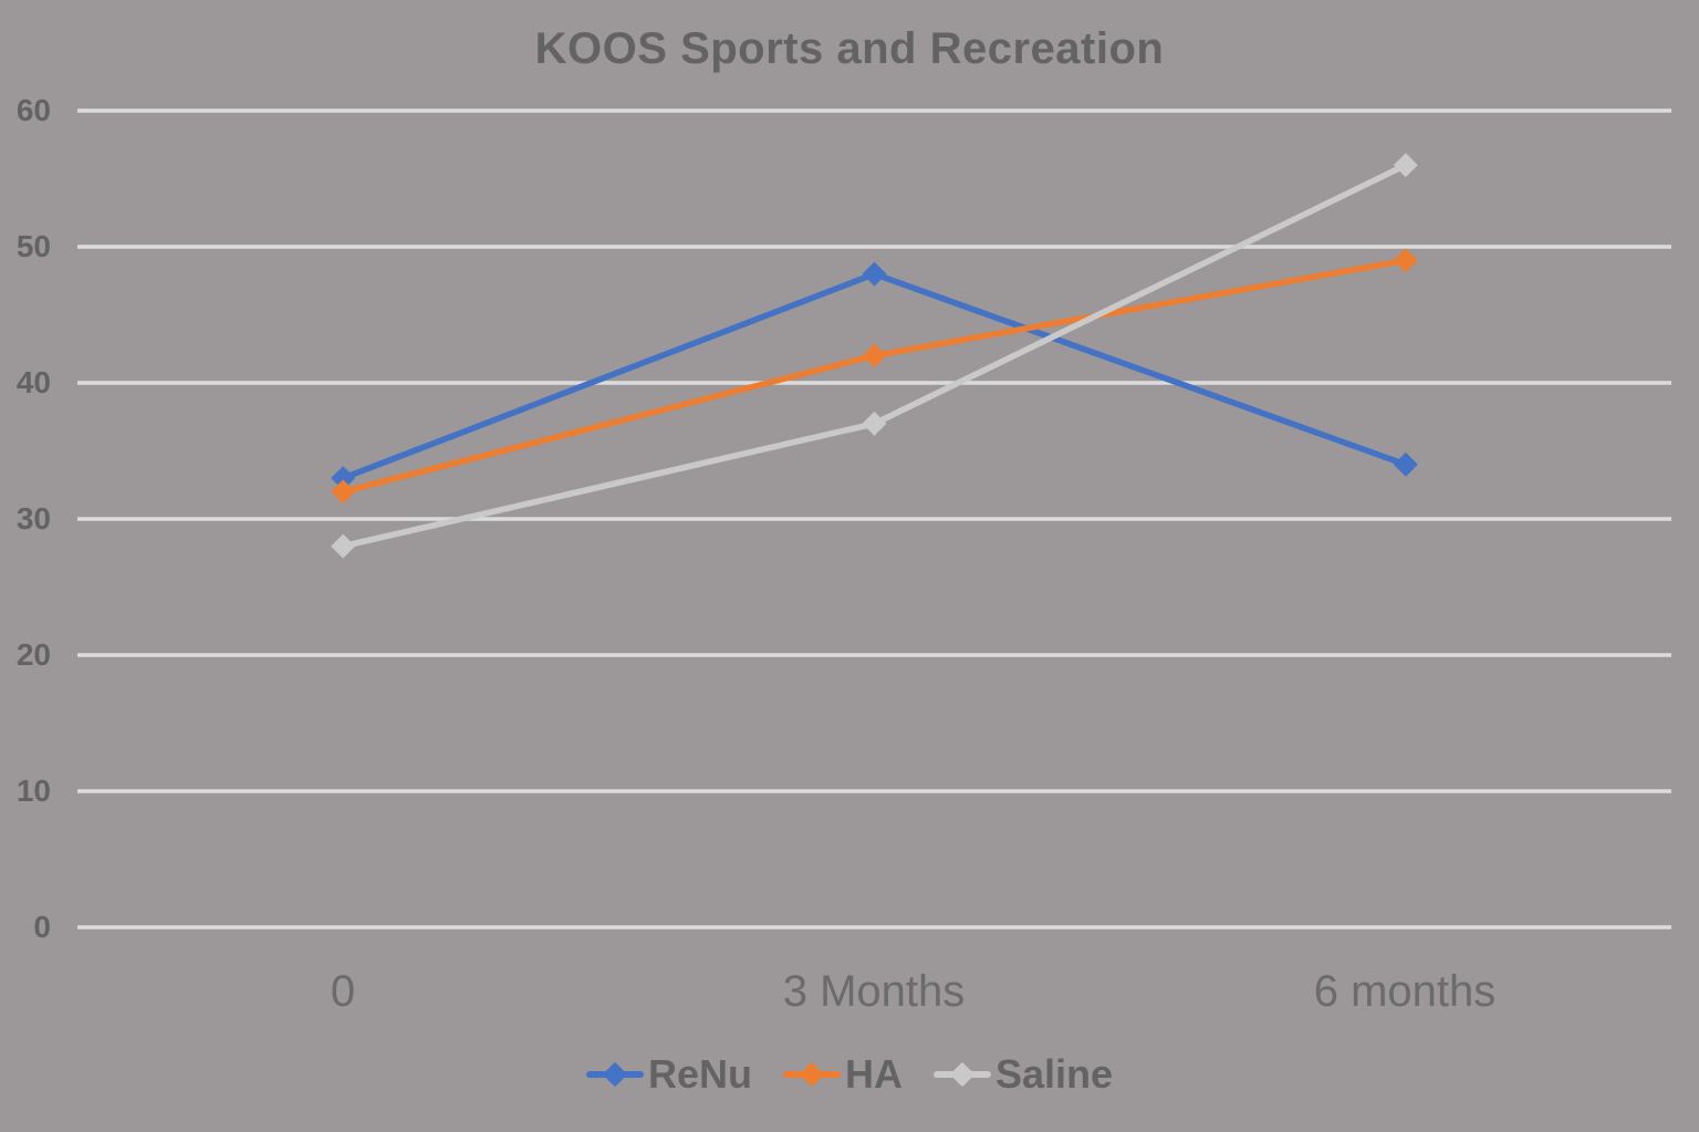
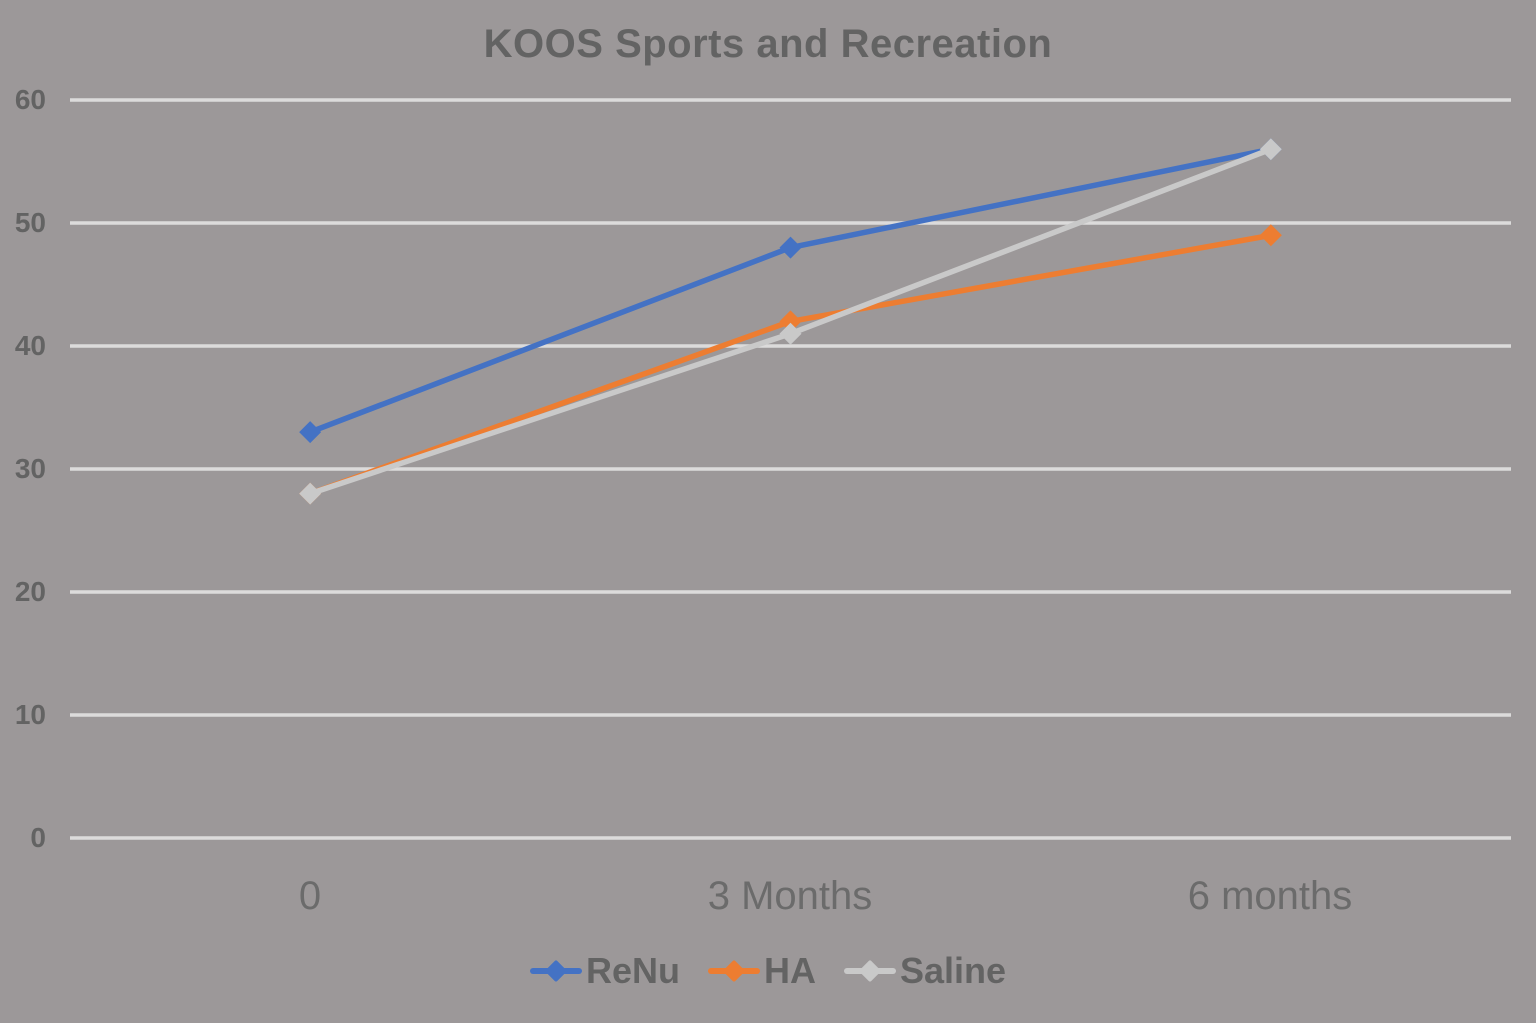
HA/0: 32 -> 28
Saline/3 Months: 37 -> 41
ReNu/6 months: 34 -> 56
